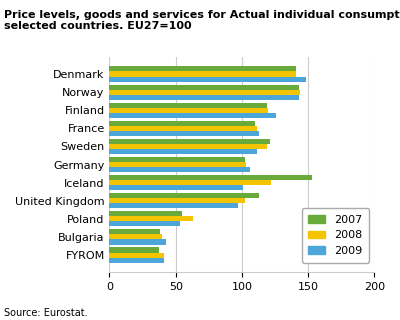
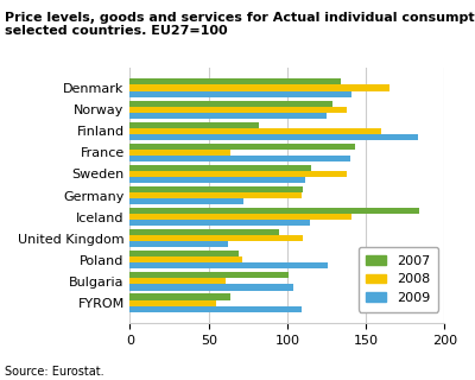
2007/Denmark: 141 -> 134
2008/Denmark: 141 -> 165
2009/Denmark: 148 -> 141
2007/Norway: 143 -> 129
2008/Norway: 144 -> 138
2009/Norway: 143 -> 125
2007/Finland: 119 -> 82
2008/Finland: 120 -> 160
2009/Finland: 126 -> 183
2007/France: 110 -> 143
2008/France: 111 -> 64
2009/France: 113 -> 140
2007/Sweden: 121 -> 115
2008/Sweden: 119 -> 138
2007/Germany: 102 -> 110
2008/Germany: 103 -> 109
2009/Germany: 106 -> 72
2007/Iceland: 153 -> 184
2008/Iceland: 122 -> 141
2009/Iceland: 101 -> 114
2007/United Kingdom: 113 -> 95
2008/United Kingdom: 102 -> 110
2009/United Kingdom: 97 -> 62
2007/Poland: 55 -> 69
2008/Poland: 63 -> 71
2009/Poland: 53 -> 126
2007/Bulgaria: 38 -> 101
2008/Bulgaria: 40 -> 61
2009/Bulgaria: 43 -> 104
2007/FYROM: 37 -> 64
2008/FYROM: 41 -> 55
2009/FYROM: 41 -> 109
